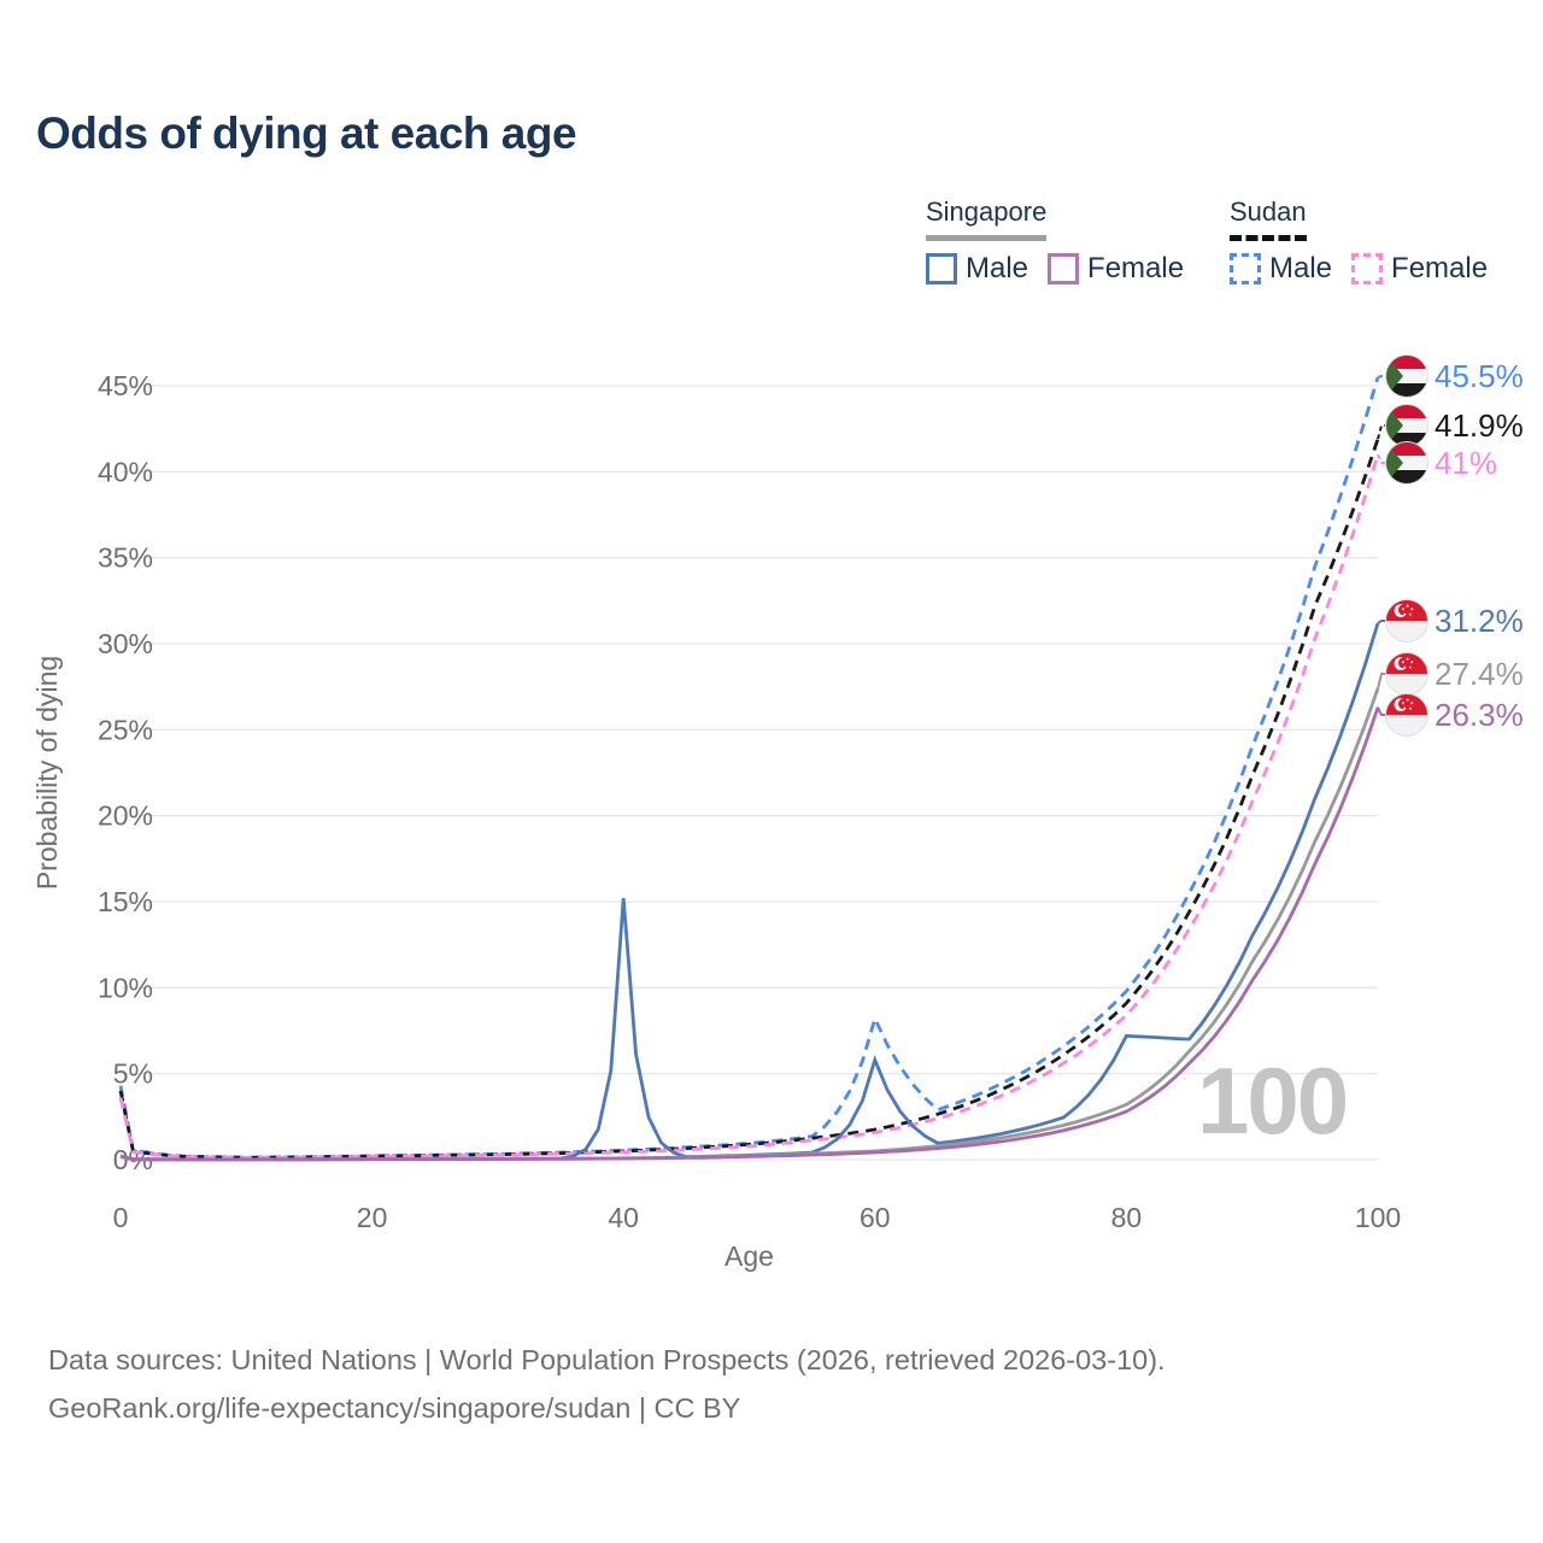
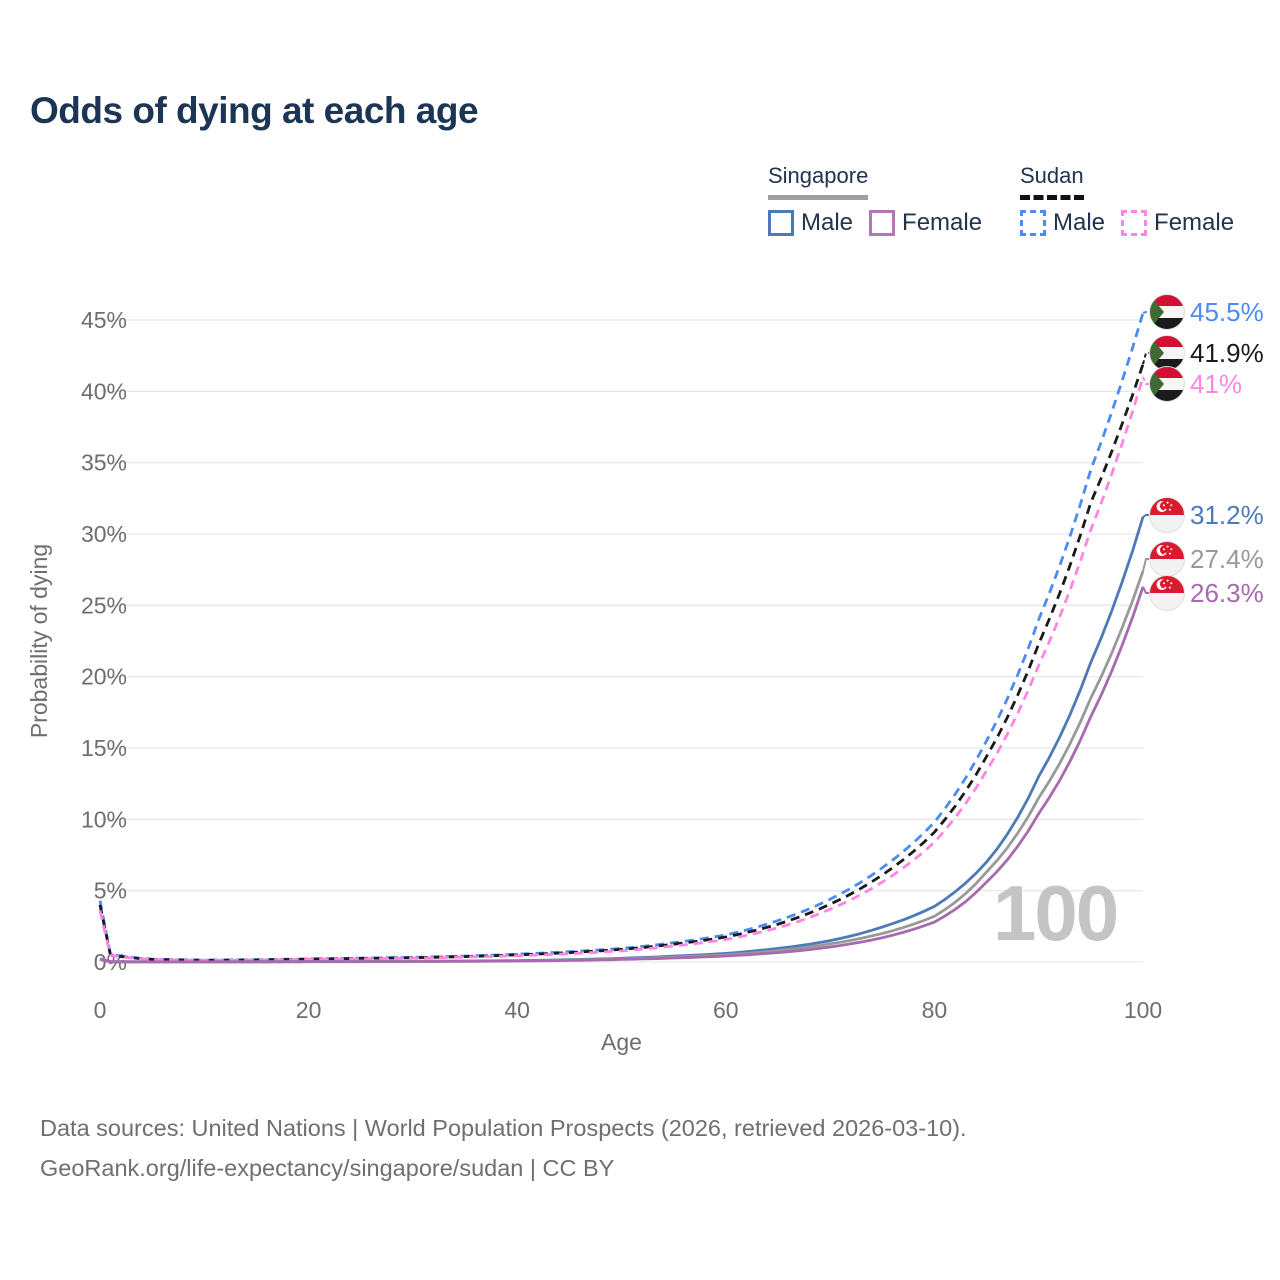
Singapore Male/40: 15.2% -> 0.1%
Sudan Male/60: 8.2% -> 1.9%
Singapore Male/60: 5.8% -> 0.6%
Singapore Male/80: 7.2% -> 3.9%
